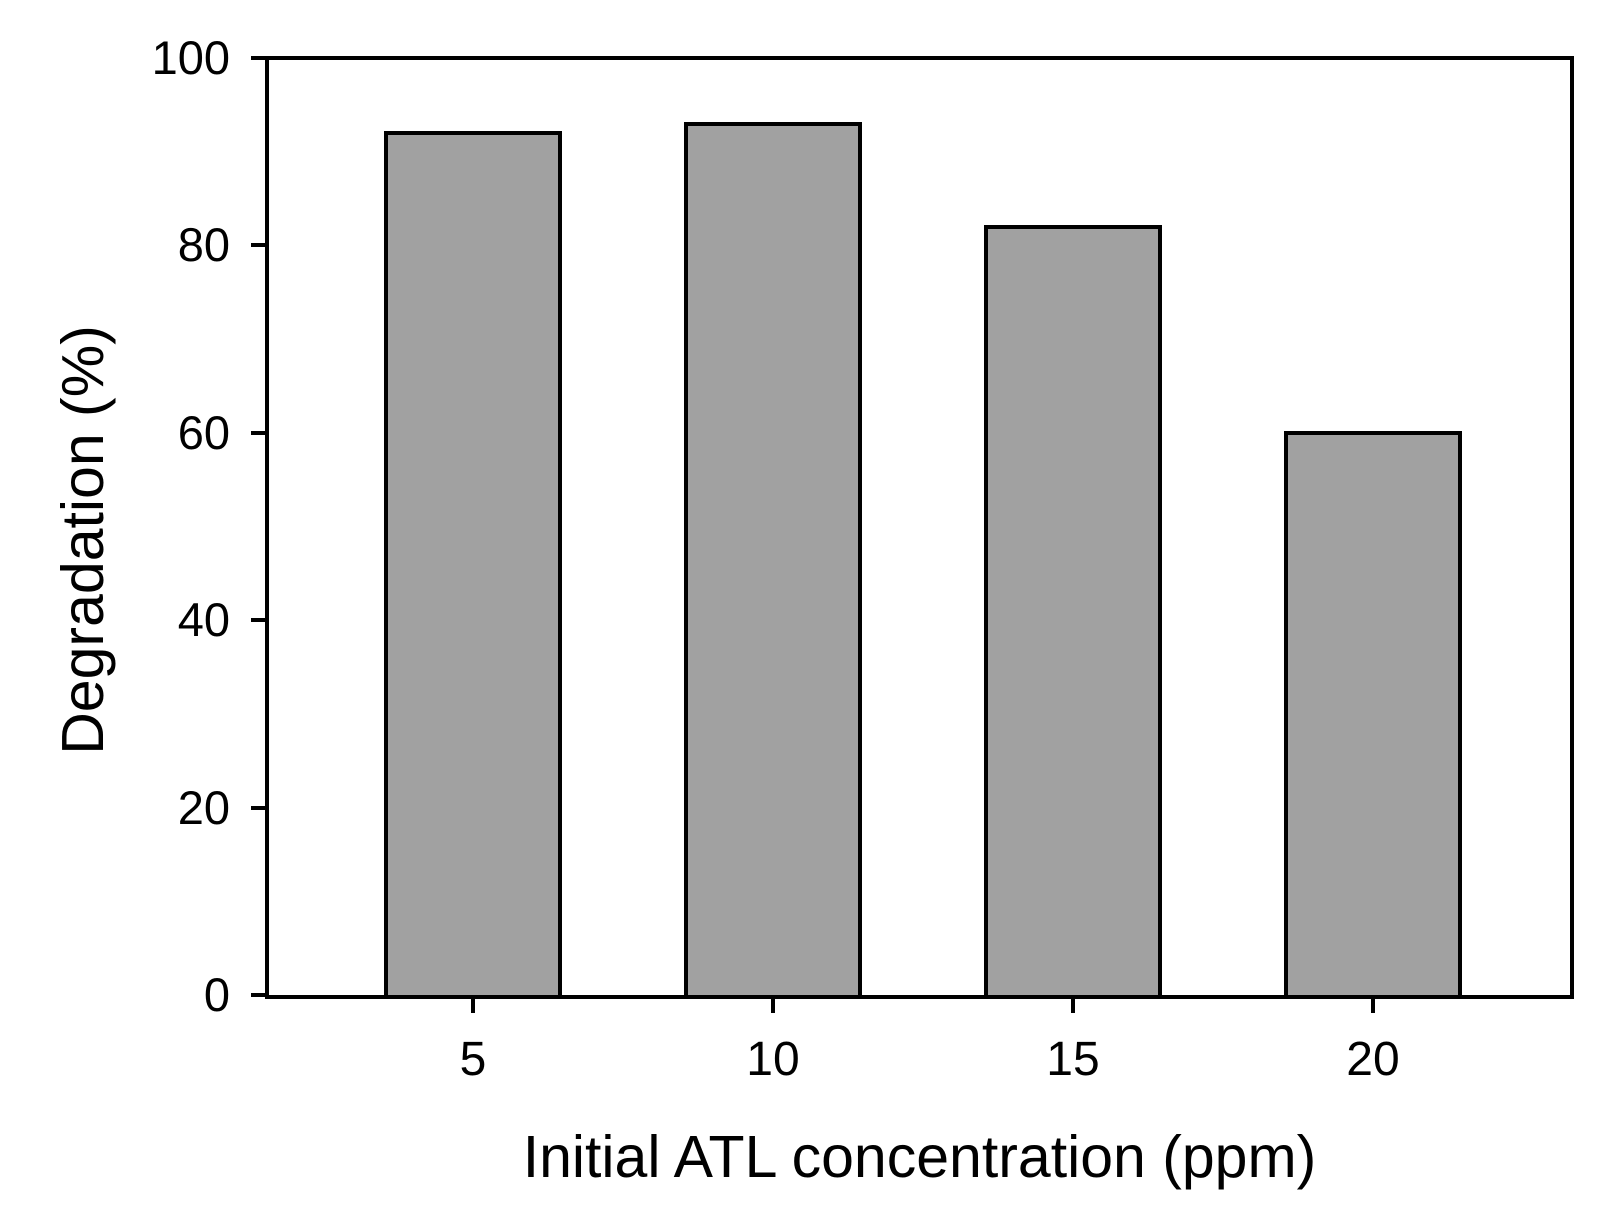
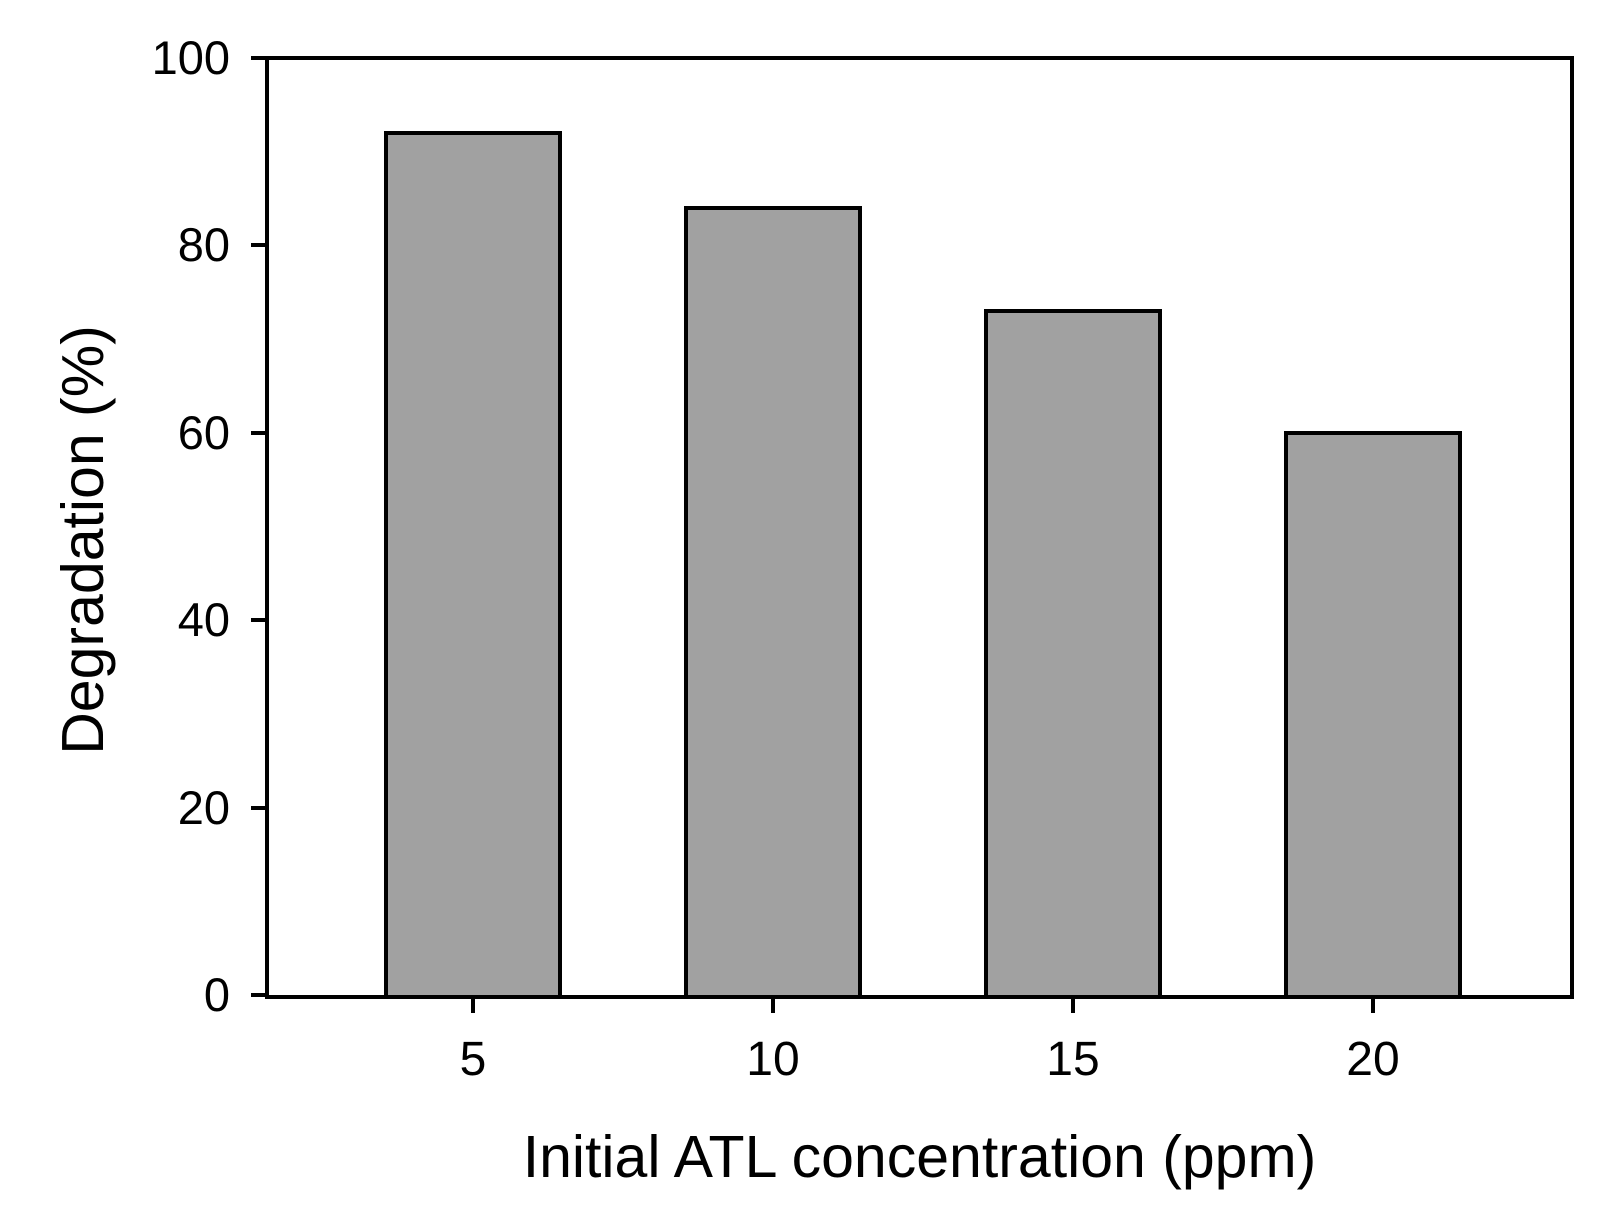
10: 93 -> 84
15: 82 -> 73
